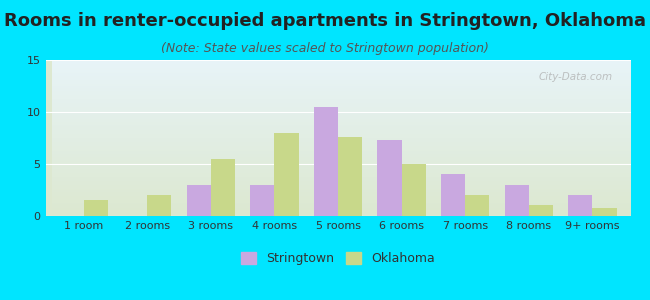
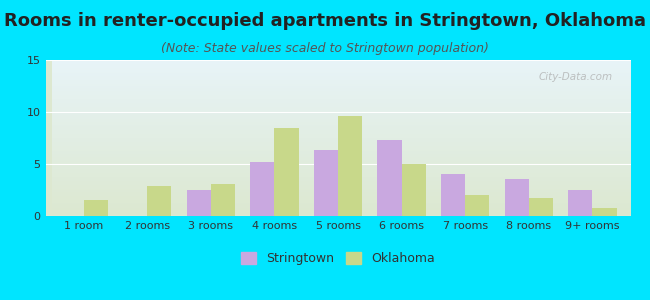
Oklahoma/2 rooms: 2.0 -> 2.9
Stringtown/3 rooms: 3.0 -> 2.5
Oklahoma/3 rooms: 5.5 -> 3.1
Stringtown/4 rooms: 3.0 -> 5.2
Oklahoma/4 rooms: 8.0 -> 8.5
Stringtown/5 rooms: 10.5 -> 6.3
Oklahoma/5 rooms: 7.6 -> 9.6
Stringtown/8 rooms: 3.0 -> 3.6
Oklahoma/8 rooms: 1.1 -> 1.7
Stringtown/9+ rooms: 2.0 -> 2.5
